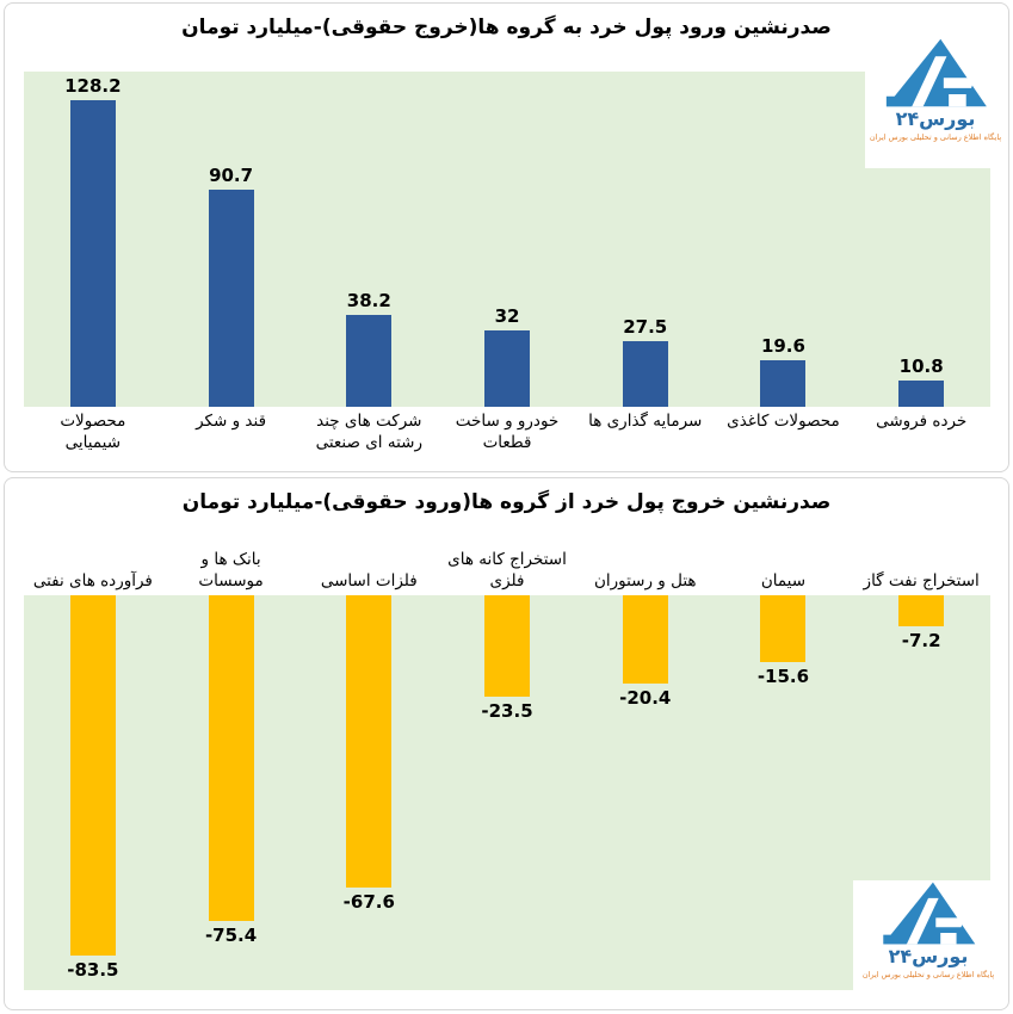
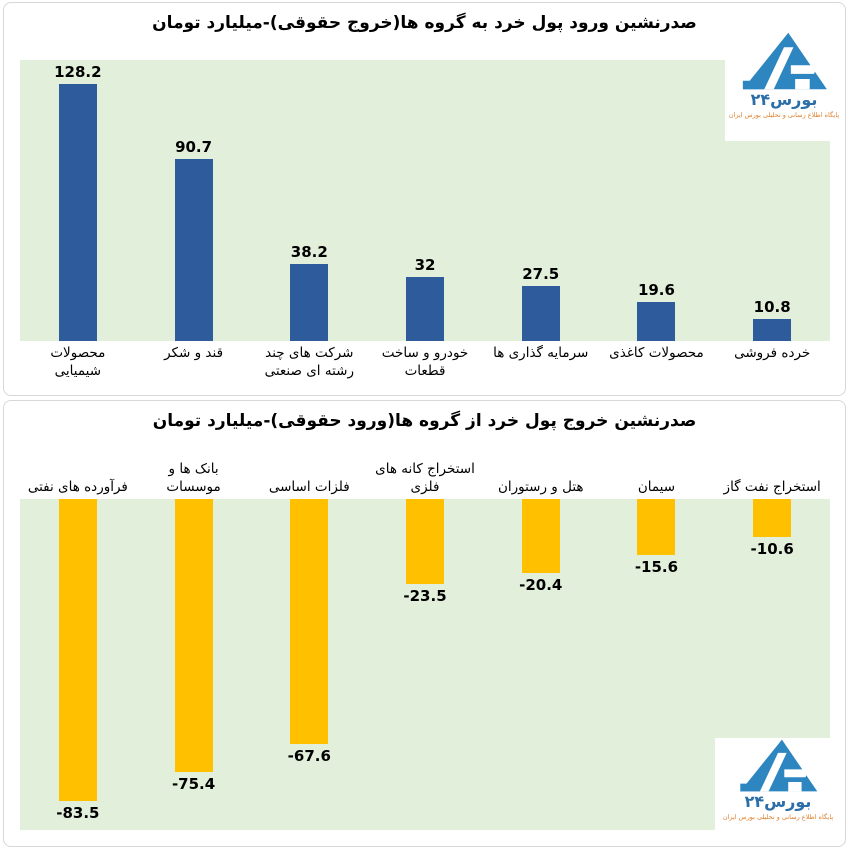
صدرنشین خروج پول خرد از گروه ها(ورود حقوقی)-میلیارد تومان/استخراج نفت گاز: -7.2 -> -10.6
